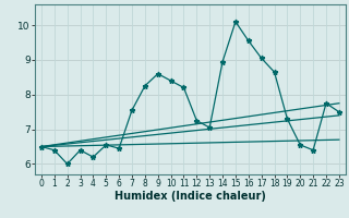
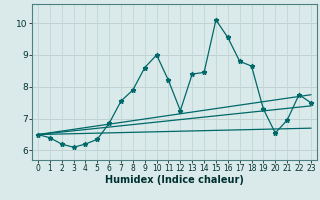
2: 6.00 -> 6.20
3: 6.40 -> 6.10
5: 6.55 -> 6.35
6: 6.45 -> 6.85
8: 8.25 -> 7.90
10: 8.40 -> 9.00
13: 7.05 -> 8.40
14: 8.95 -> 8.45
17: 9.05 -> 8.80
21: 6.40 -> 6.95
